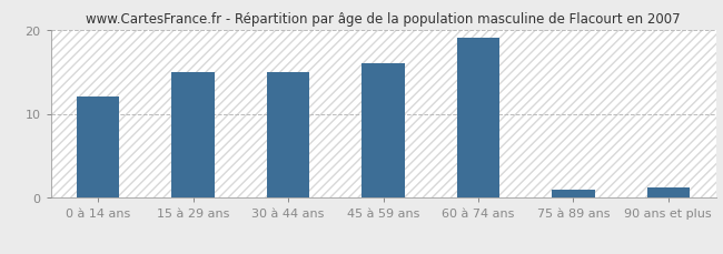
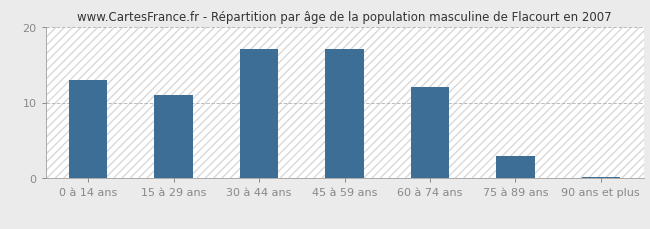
0 à 14 ans: 12.0 -> 13.0
15 à 29 ans: 15.0 -> 11.0
30 à 44 ans: 15.0 -> 17.0
45 à 59 ans: 16.0 -> 17.0
60 à 74 ans: 19.0 -> 12.0
75 à 89 ans: 1.0 -> 3.0
90 ans et plus: 1.2 -> 0.2
